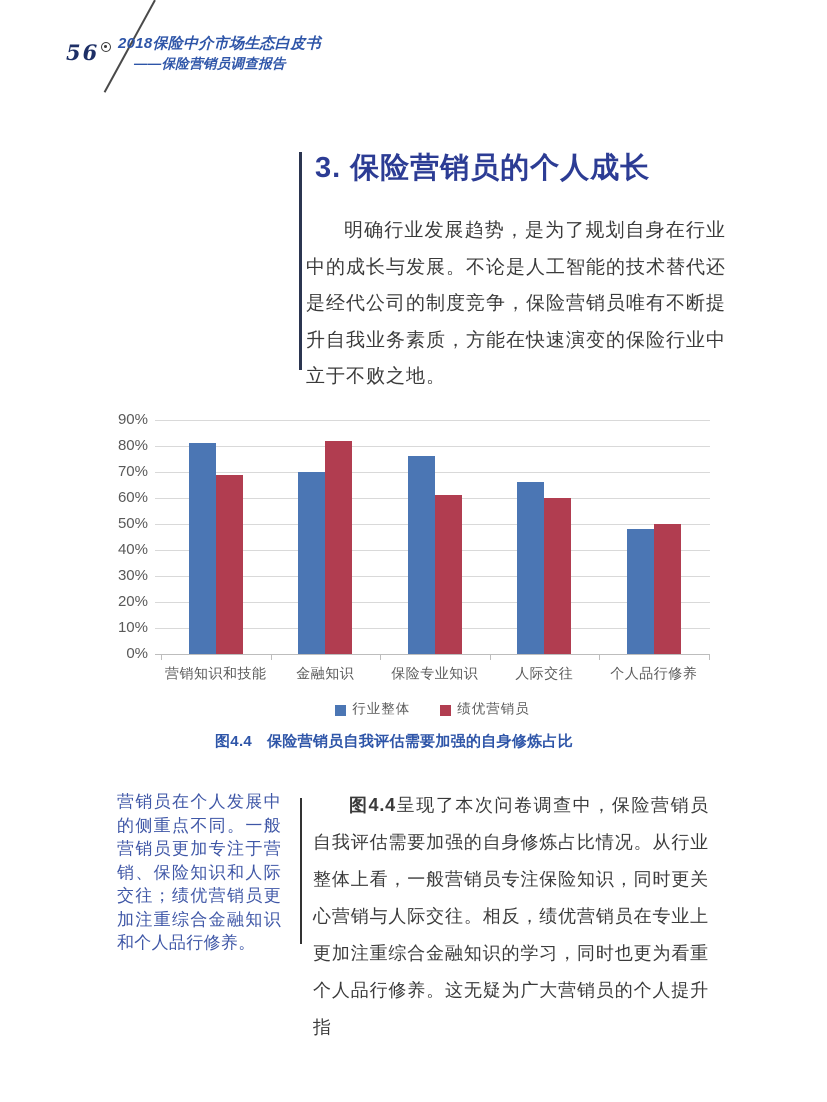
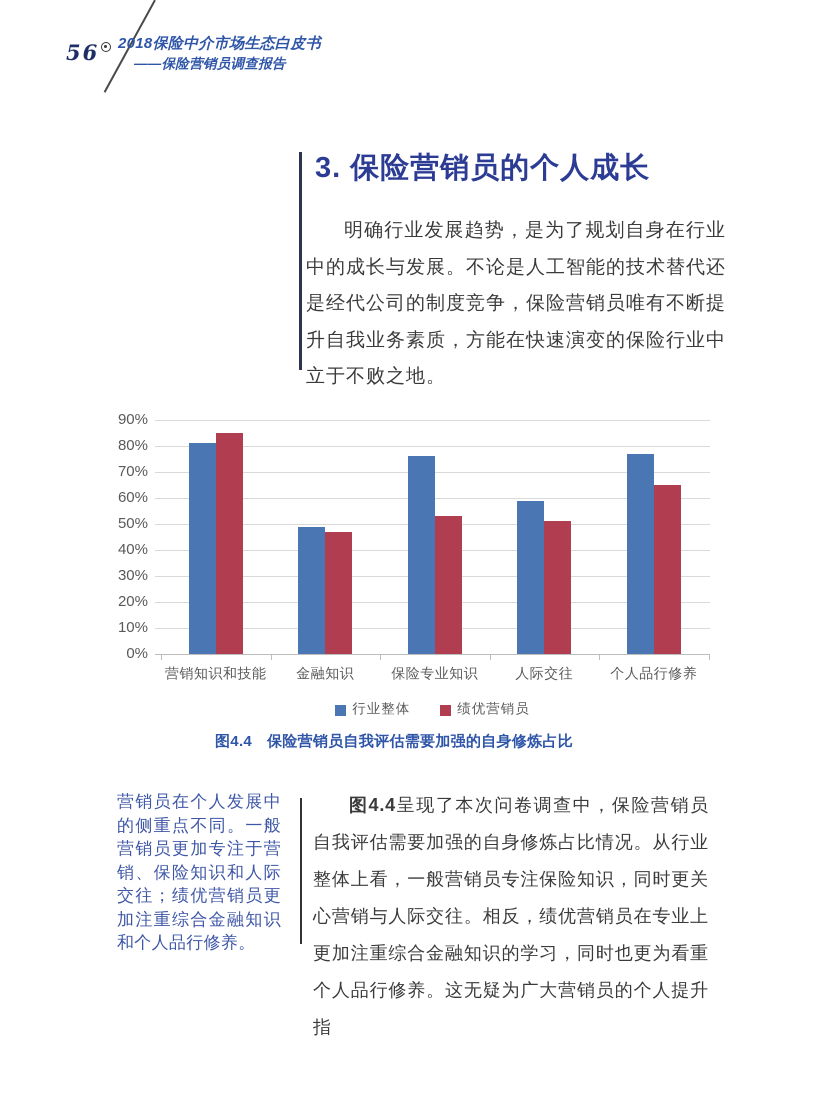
绩优营销员/营销知识和技能: 69% -> 85%
行业整体/金融知识: 70% -> 49%
绩优营销员/金融知识: 82% -> 47%
绩优营销员/保险专业知识: 61% -> 53%
行业整体/人际交往: 66% -> 59%
绩优营销员/人际交往: 60% -> 51%
行业整体/个人品行修养: 48% -> 77%
绩优营销员/个人品行修养: 50% -> 65%
